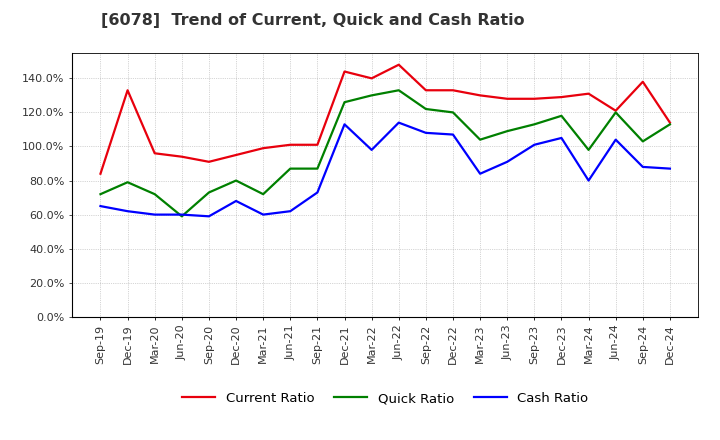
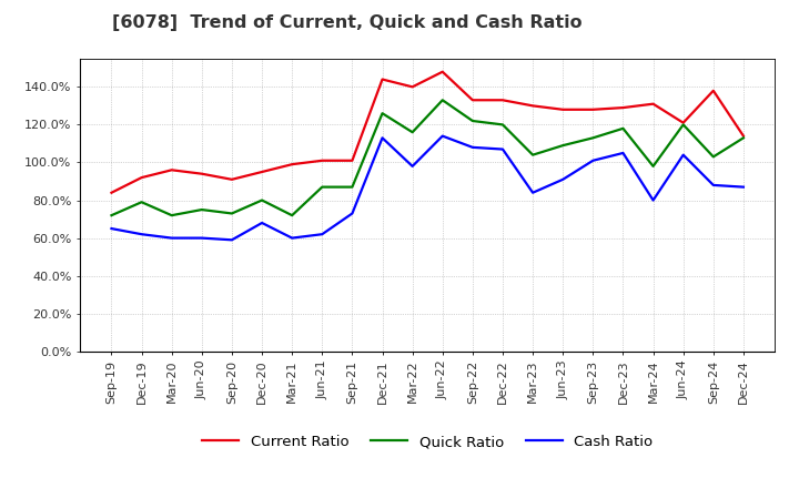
Current Ratio/Dec-19: 133% -> 92%
Quick Ratio/Jun-20: 59% -> 75%
Quick Ratio/Mar-22: 130% -> 116%
